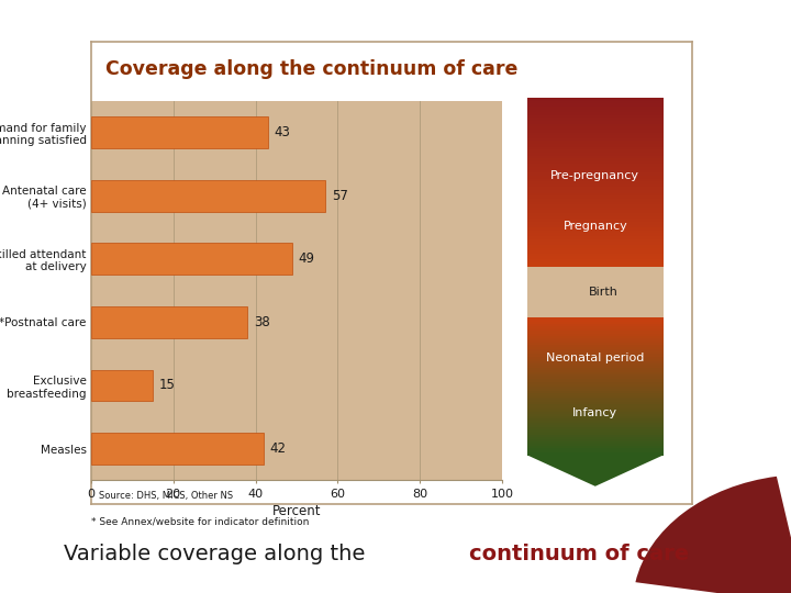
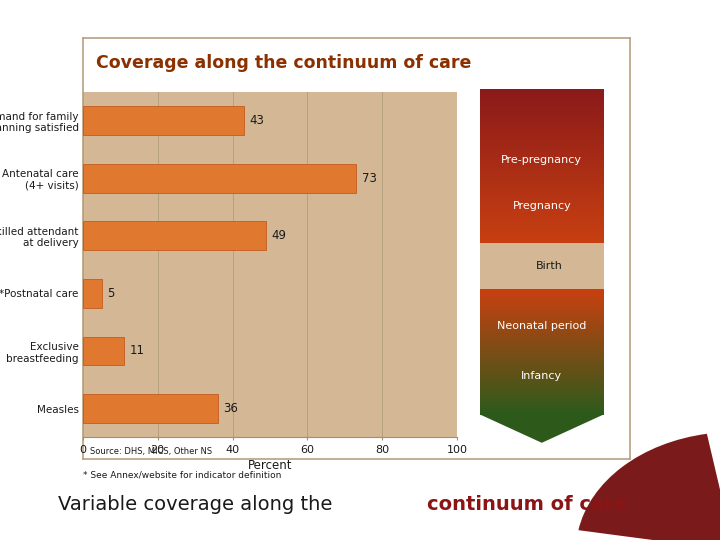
Antenatal care (4+ visits): 57 -> 73
*Postnatal care: 38 -> 5
Exclusive breastfeeding: 15 -> 11
Measles: 42 -> 36
